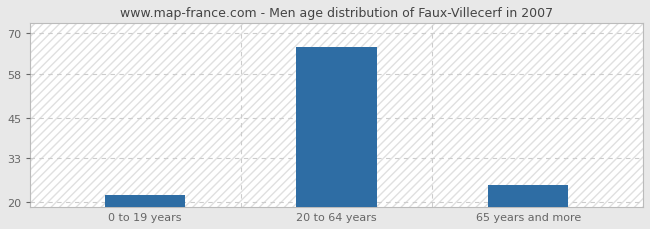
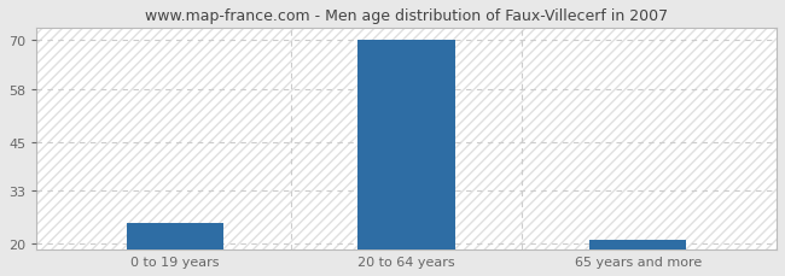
0 to 19 years: 22 -> 25
20 to 64 years: 66 -> 70
65 years and more: 25 -> 21
